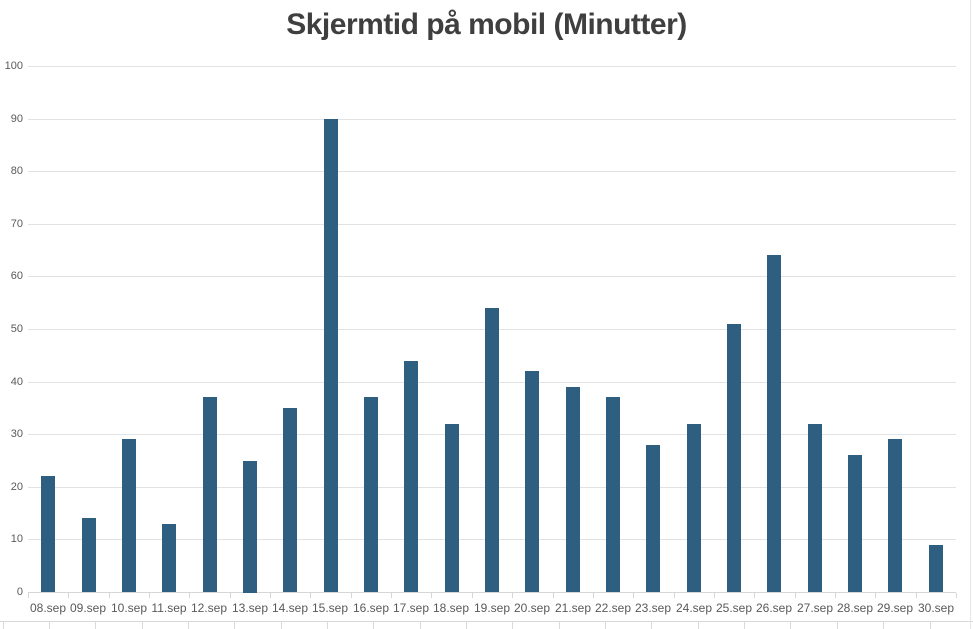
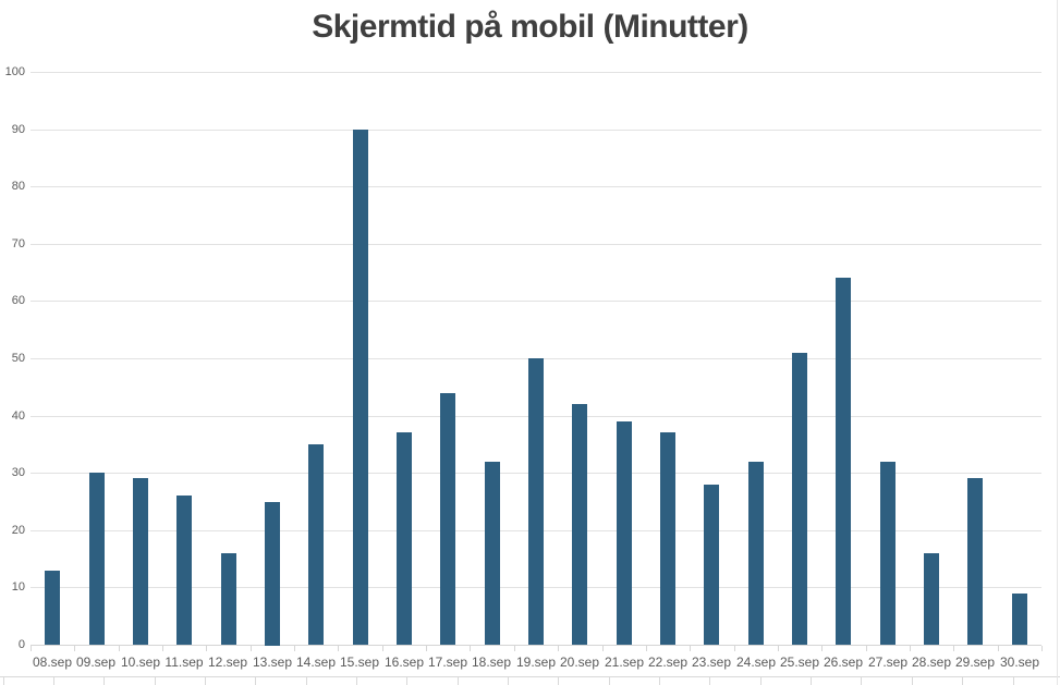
08.sep: 22 -> 13
09.sep: 14 -> 30
11.sep: 13 -> 26
12.sep: 37 -> 16
19.sep: 54 -> 50
28.sep: 26 -> 16
